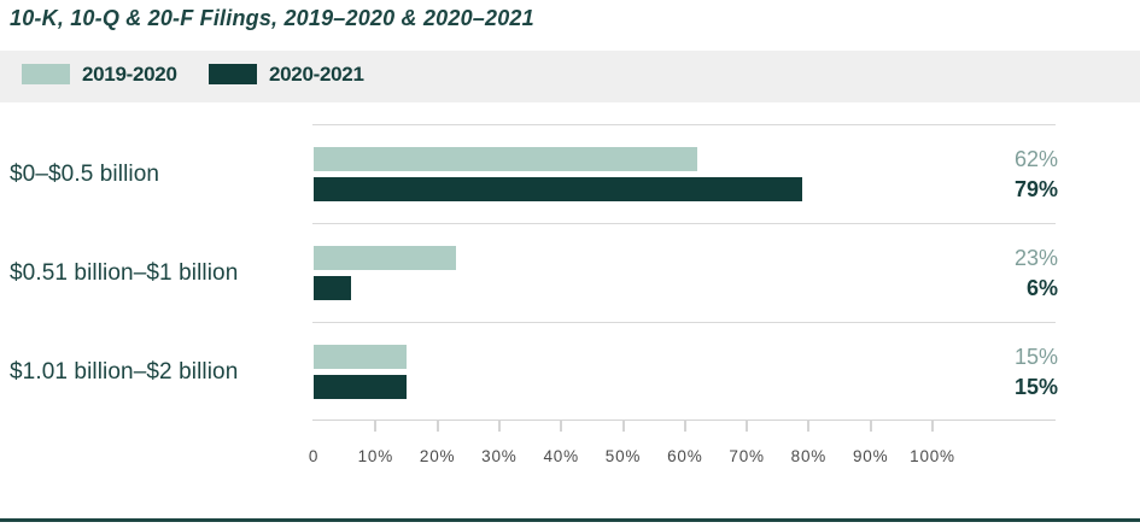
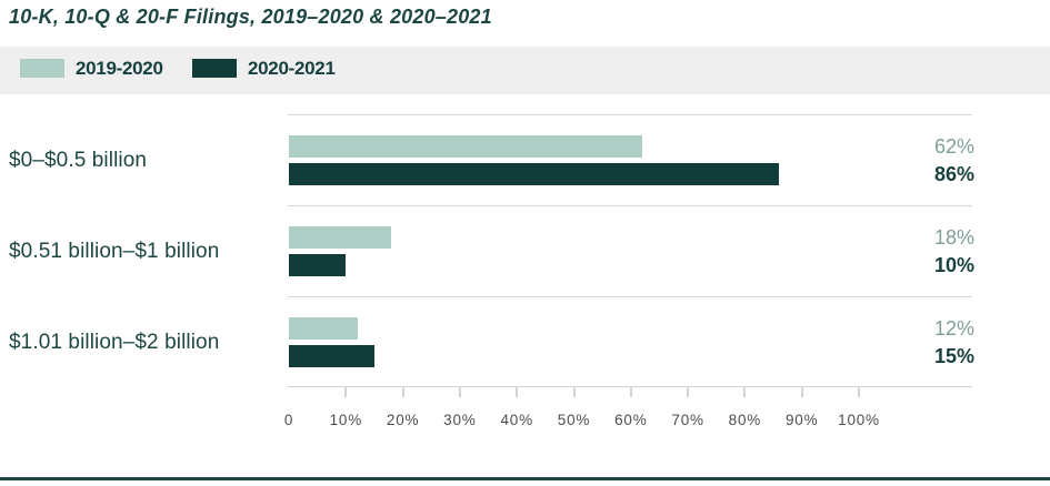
2020-2021/$0–$0.5 billion: 79% -> 86%
2019-2020/$0.51 billion–$1 billion: 23% -> 18%
2020-2021/$0.51 billion–$1 billion: 6% -> 10%
2019-2020/$1.01 billion–$2 billion: 15% -> 12%
